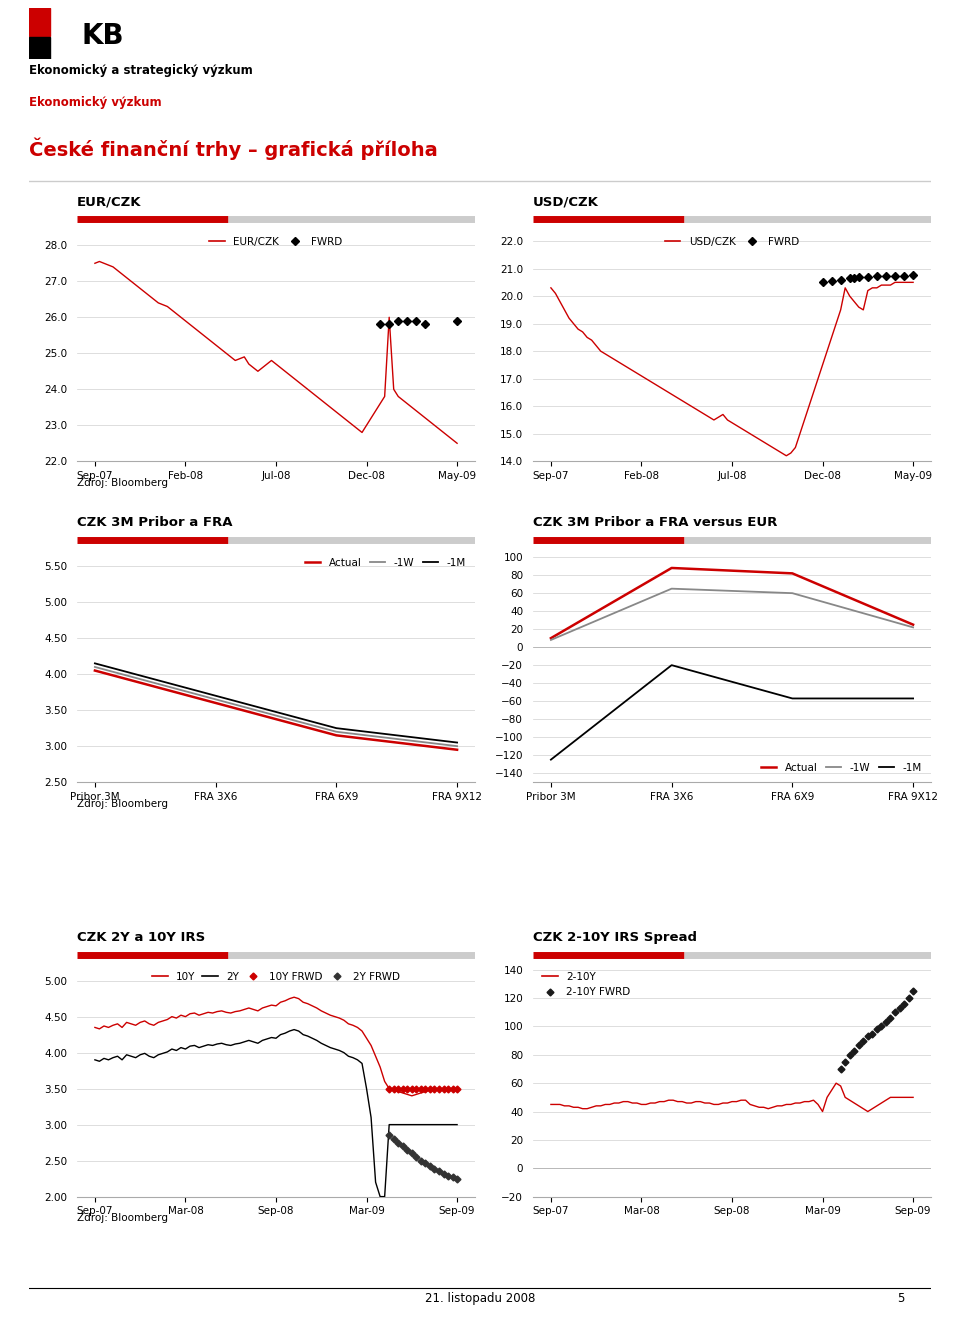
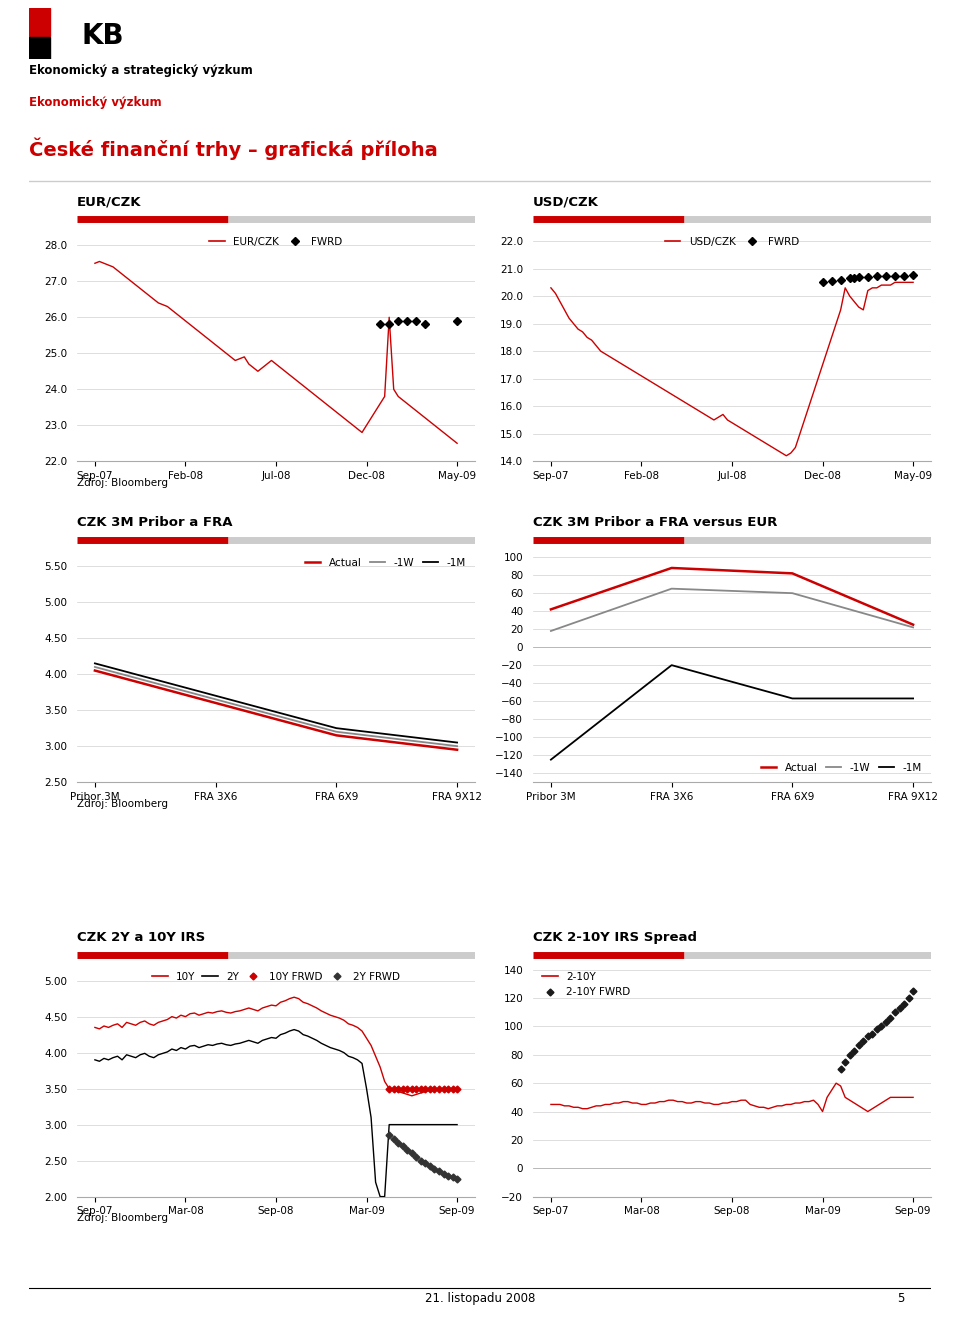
Actual/Pribor 3M: 10 -> 42
-1W/Pribor 3M: 8 -> 18
